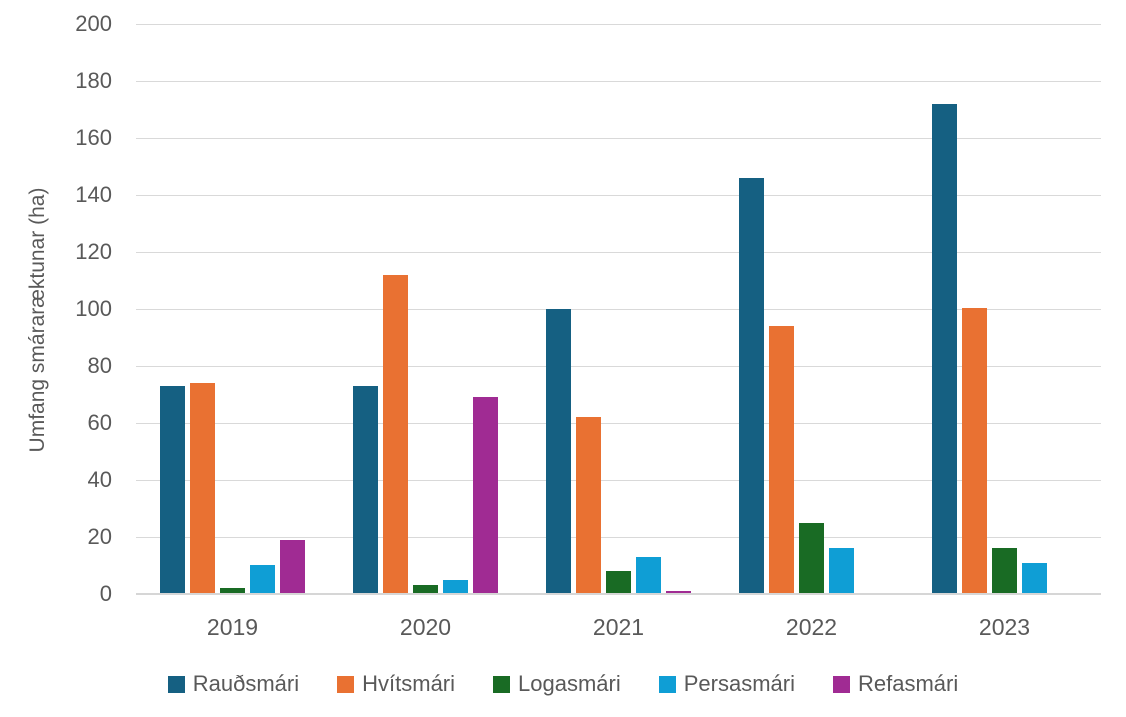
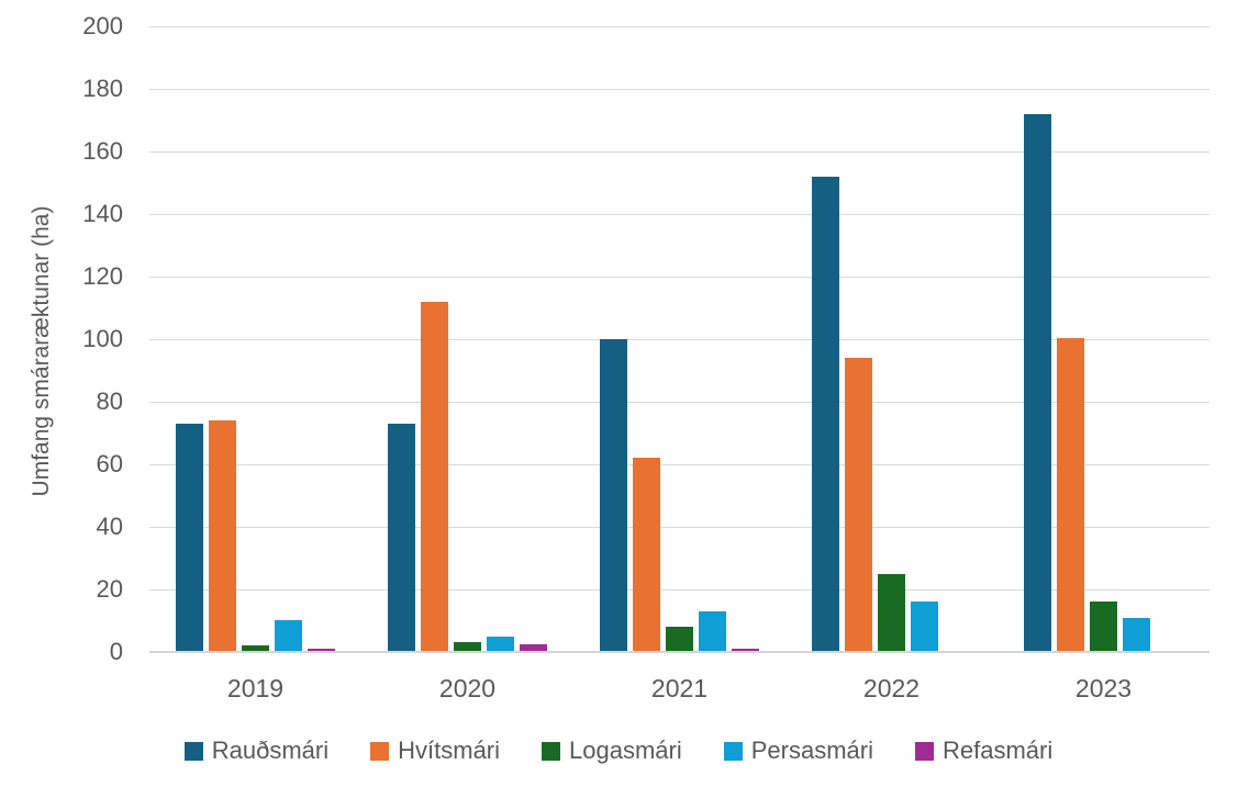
Refasmári/2019: 19 -> 1
Refasmári/2020: 69 -> 2
Rauðsmári/2022: 146 -> 152
